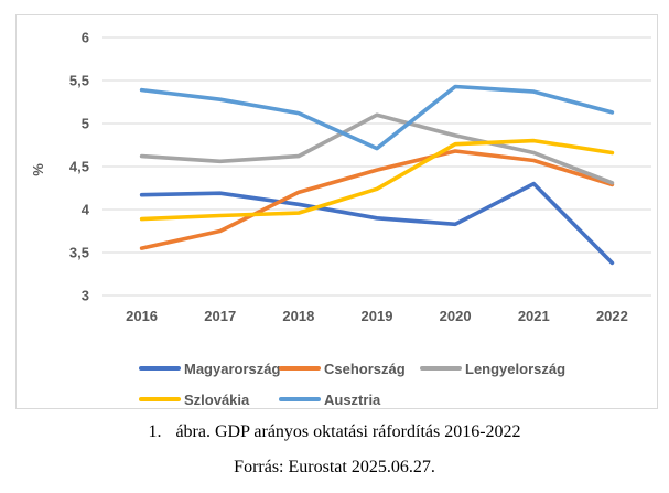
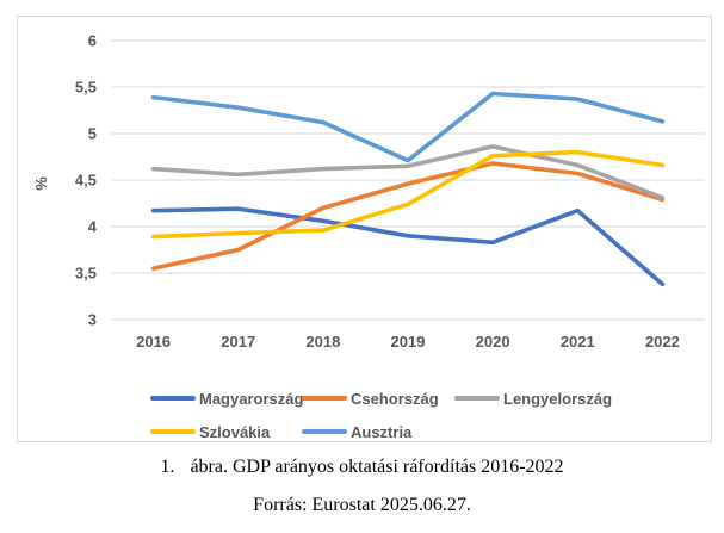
Lengyelország/2019: 5.1 -> 4.7
Magyarország/2021: 4.3 -> 4.2
